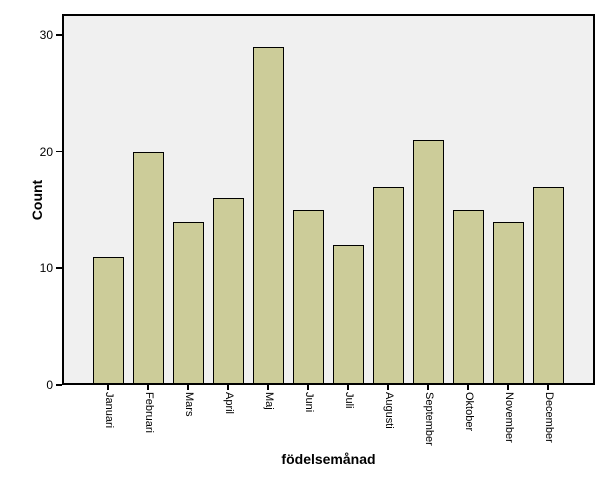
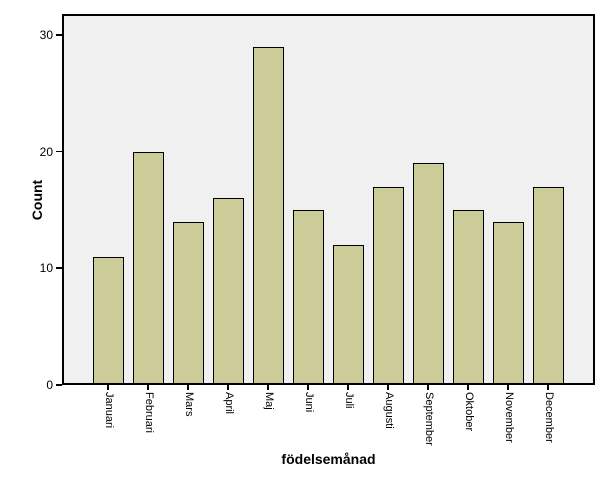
September: 21 -> 19
